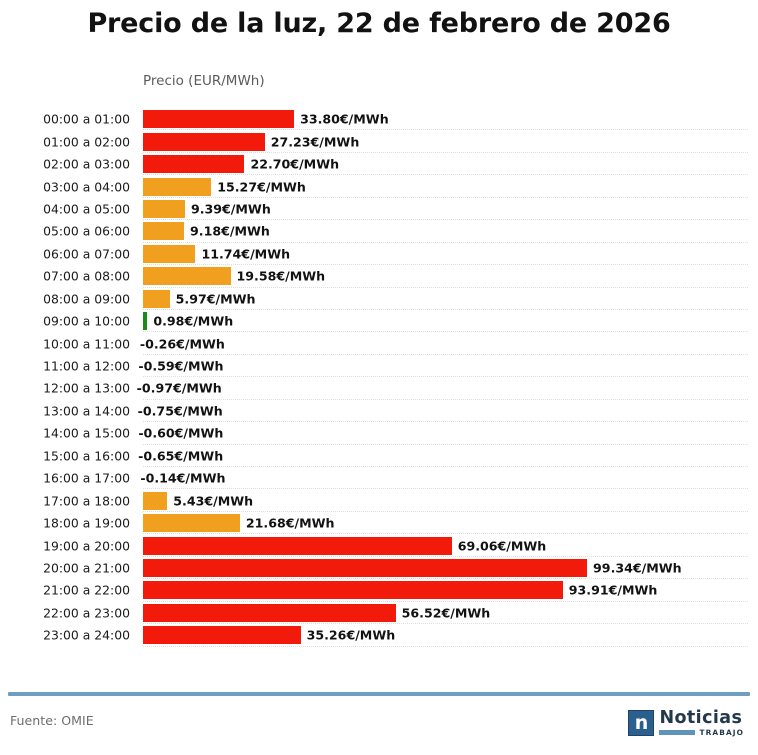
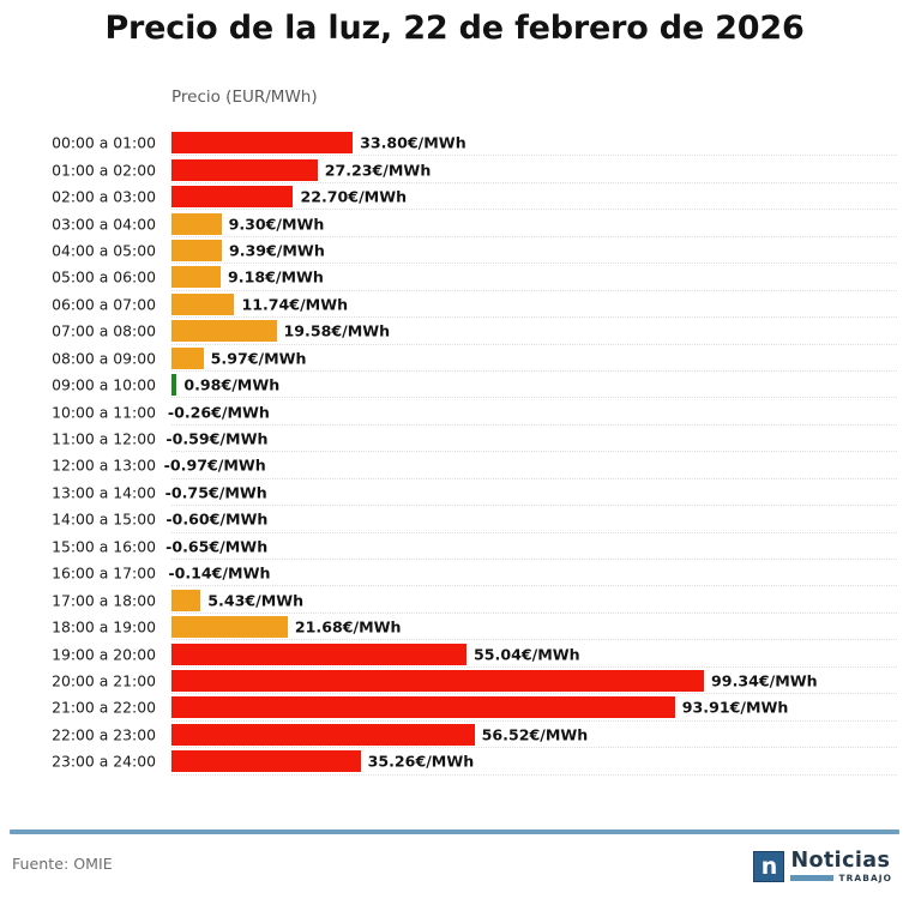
03:00 a 04:00: 15.27 -> 9.30
19:00 a 20:00: 69.06 -> 55.04
